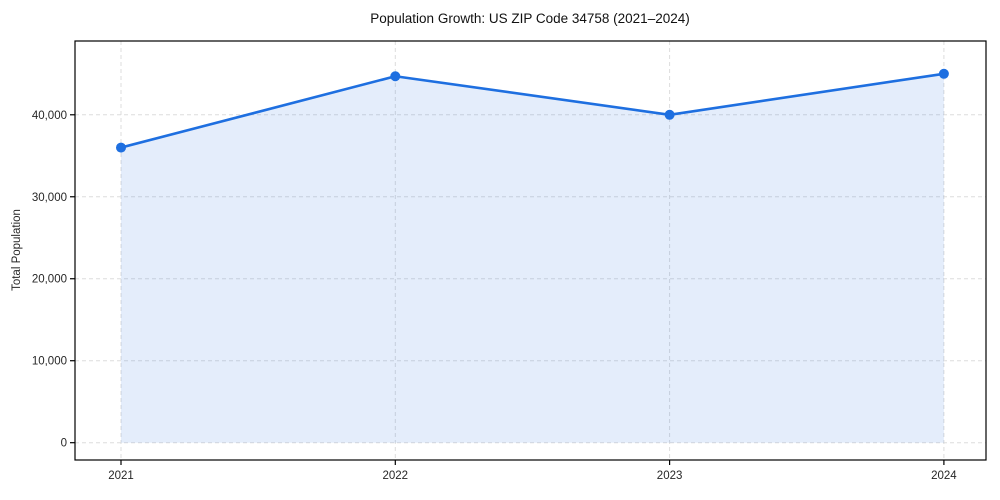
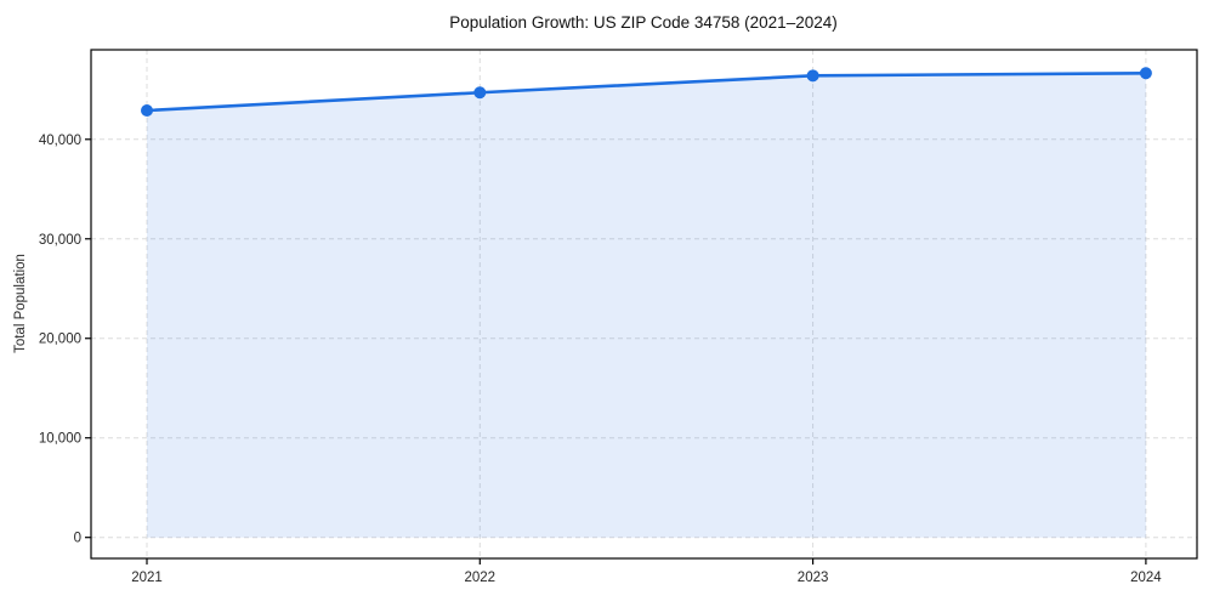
2021: 36000 -> 43000
2023: 40000 -> 46000
2024: 45000 -> 47000
